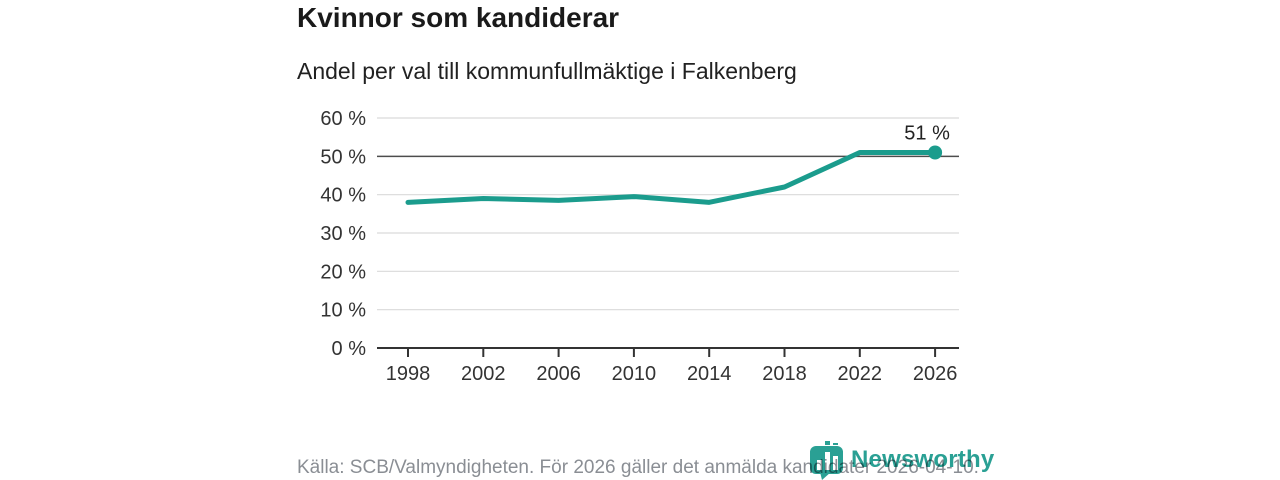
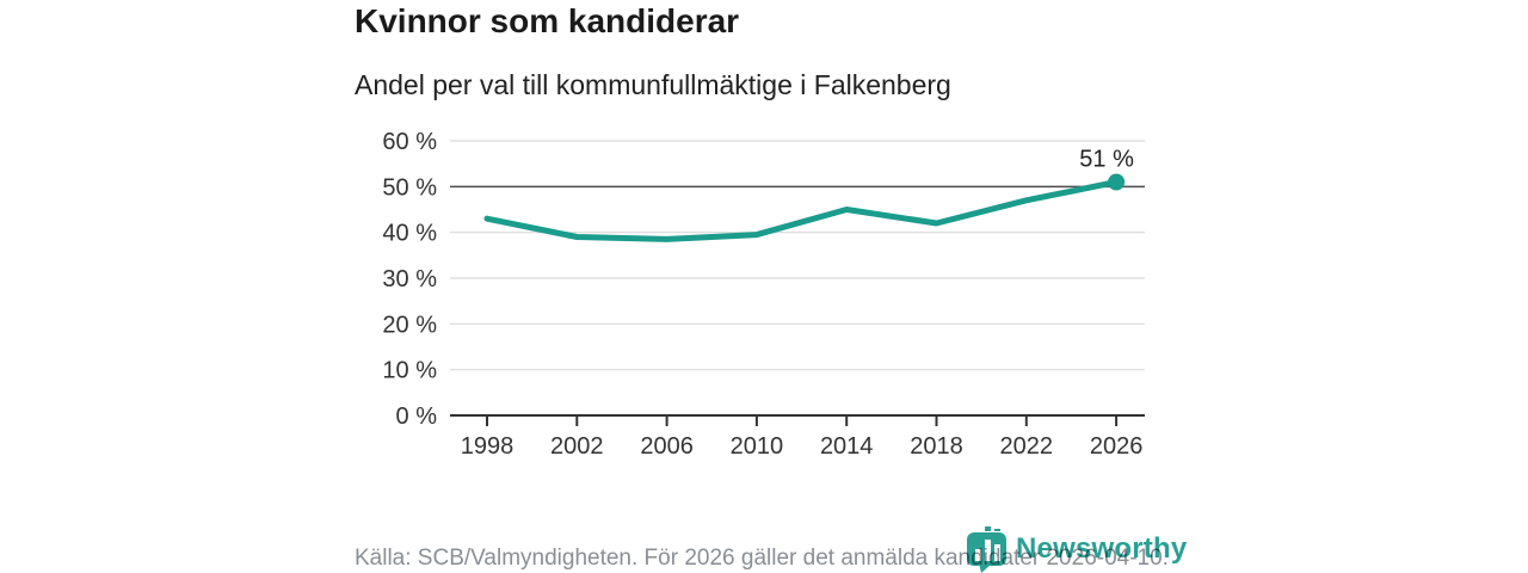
1998: 38% -> 43%
2014: 38% -> 45%
2022: 51% -> 47%
